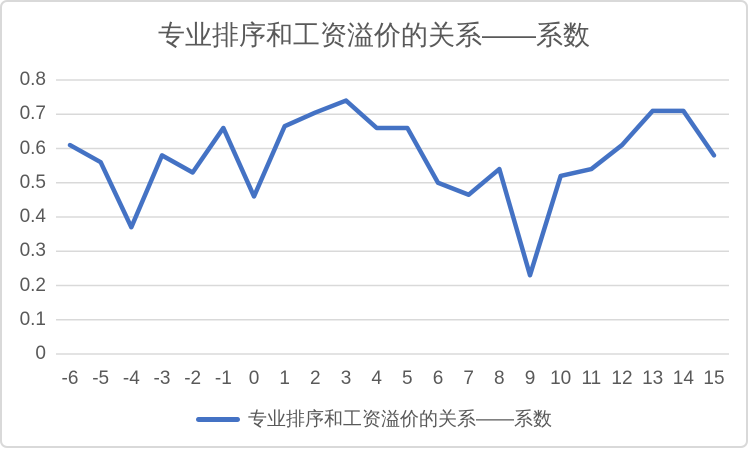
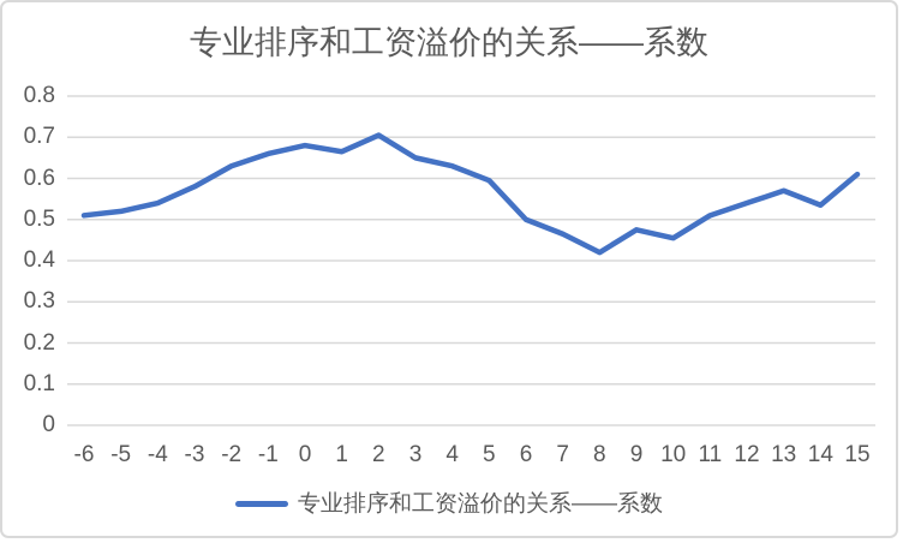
-6: 0.61 -> 0.51
-5: 0.56 -> 0.52
-4: 0.37 -> 0.54
-2: 0.53 -> 0.63
0: 0.46 -> 0.68
3: 0.74 -> 0.65
4: 0.66 -> 0.63
5: 0.66 -> 0.59
8: 0.54 -> 0.42
9: 0.23 -> 0.47
10: 0.52 -> 0.46
11: 0.54 -> 0.51
12: 0.61 -> 0.54
13: 0.71 -> 0.57
14: 0.71 -> 0.54
15: 0.58 -> 0.61
